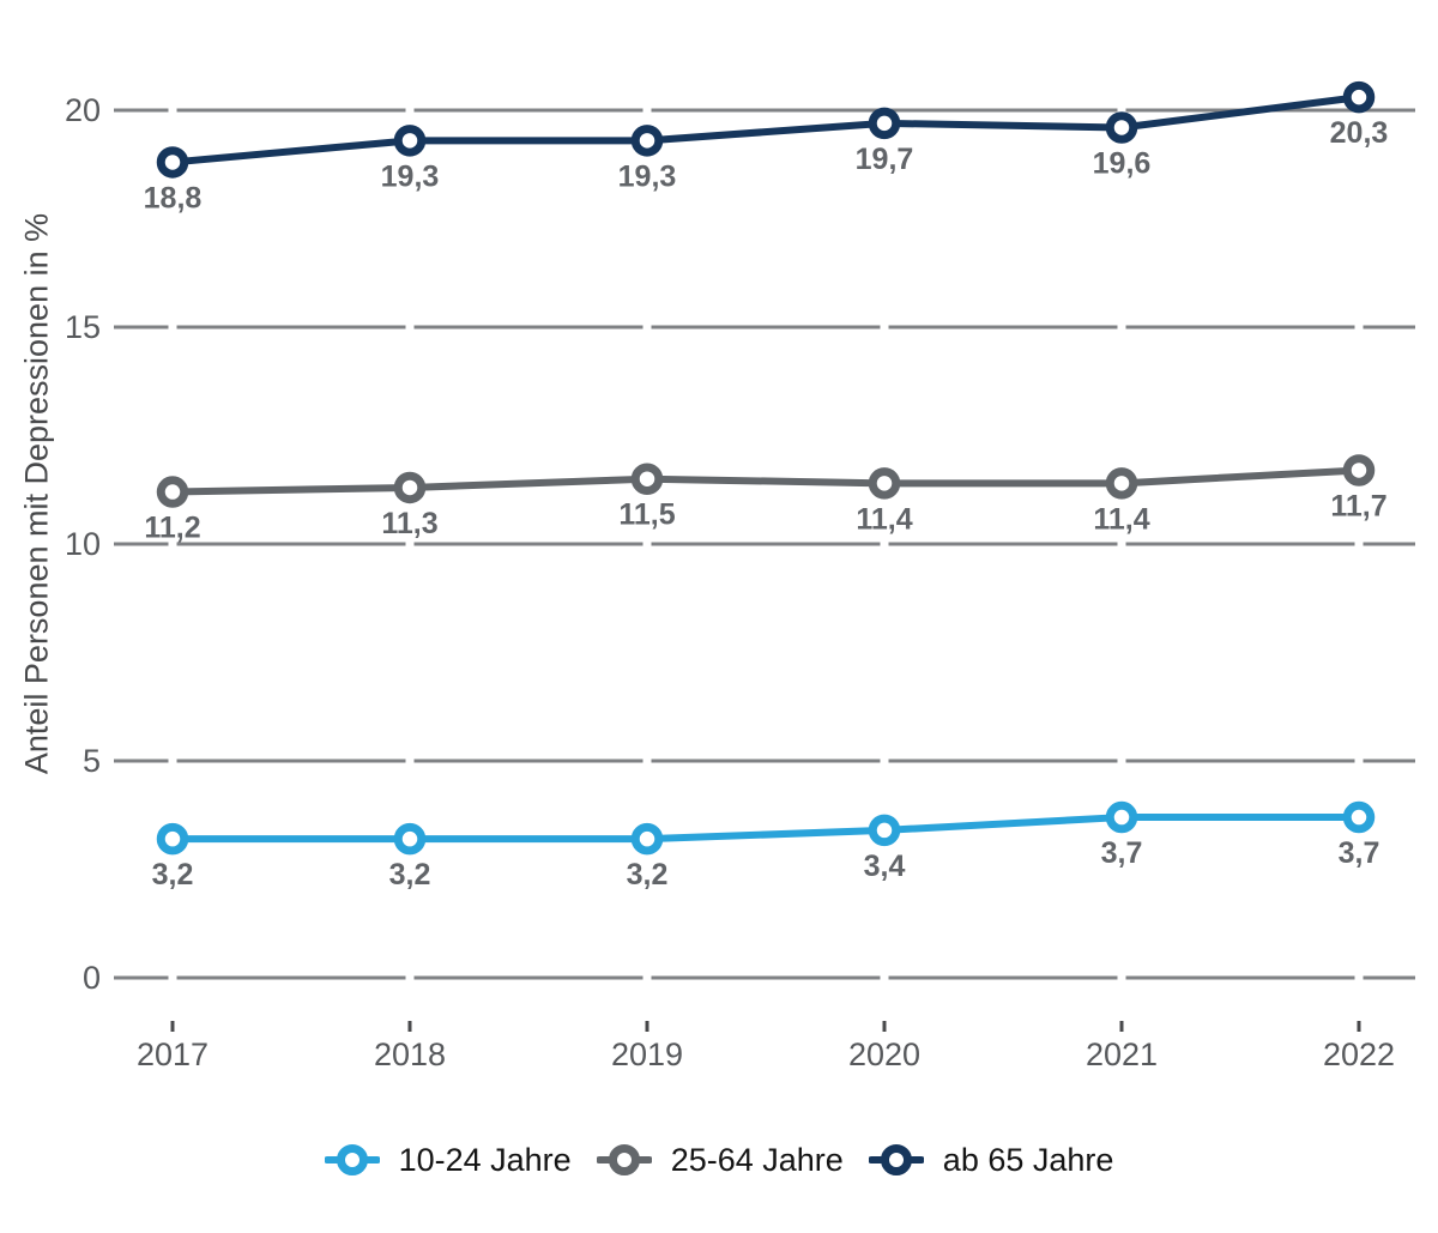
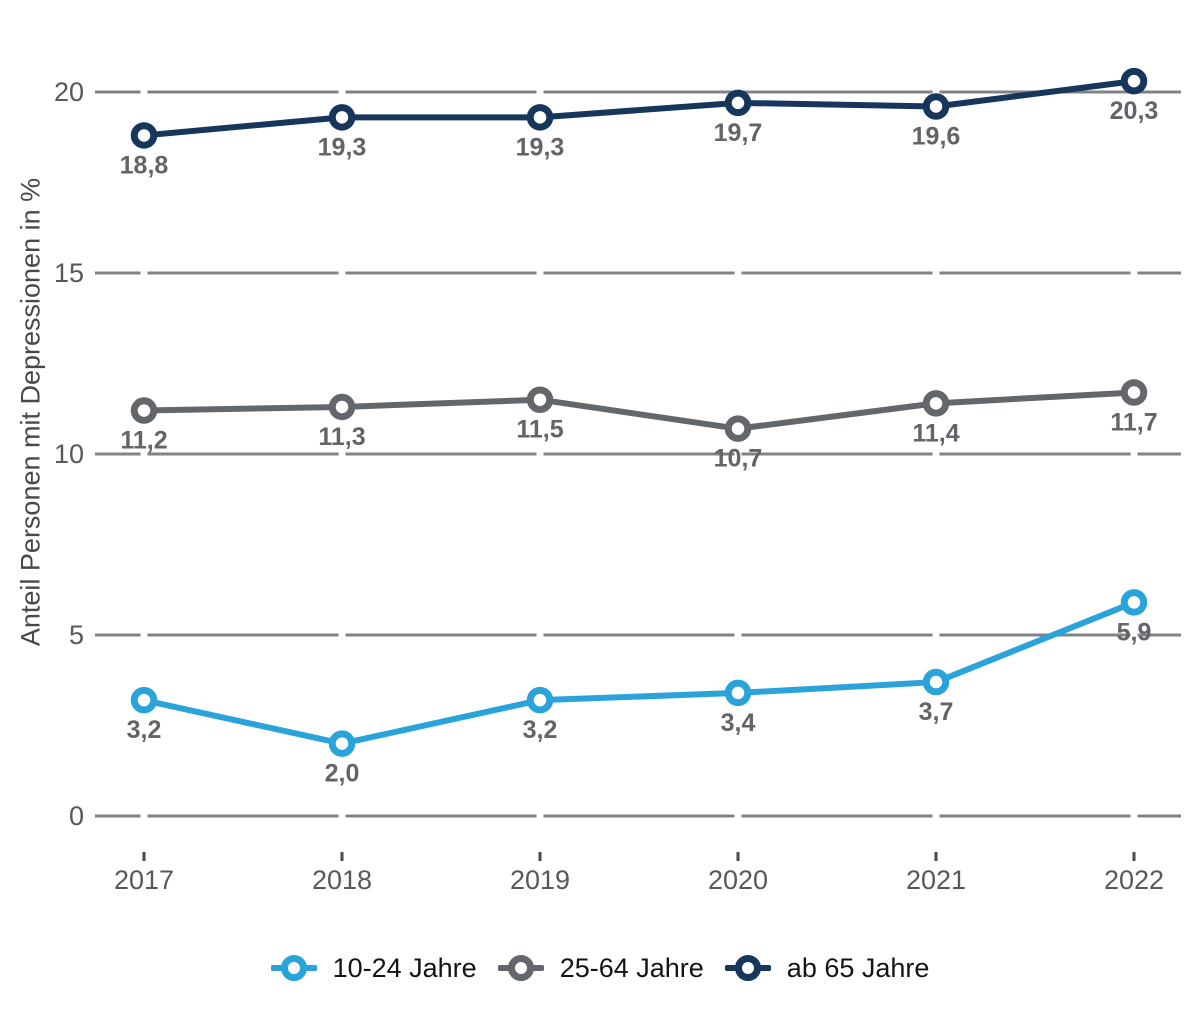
10-24 Jahre/2018: 3,2 -> 2,0
25-64 Jahre/2020: 11,4 -> 10,7
10-24 Jahre/2022: 3,7 -> 5,9
